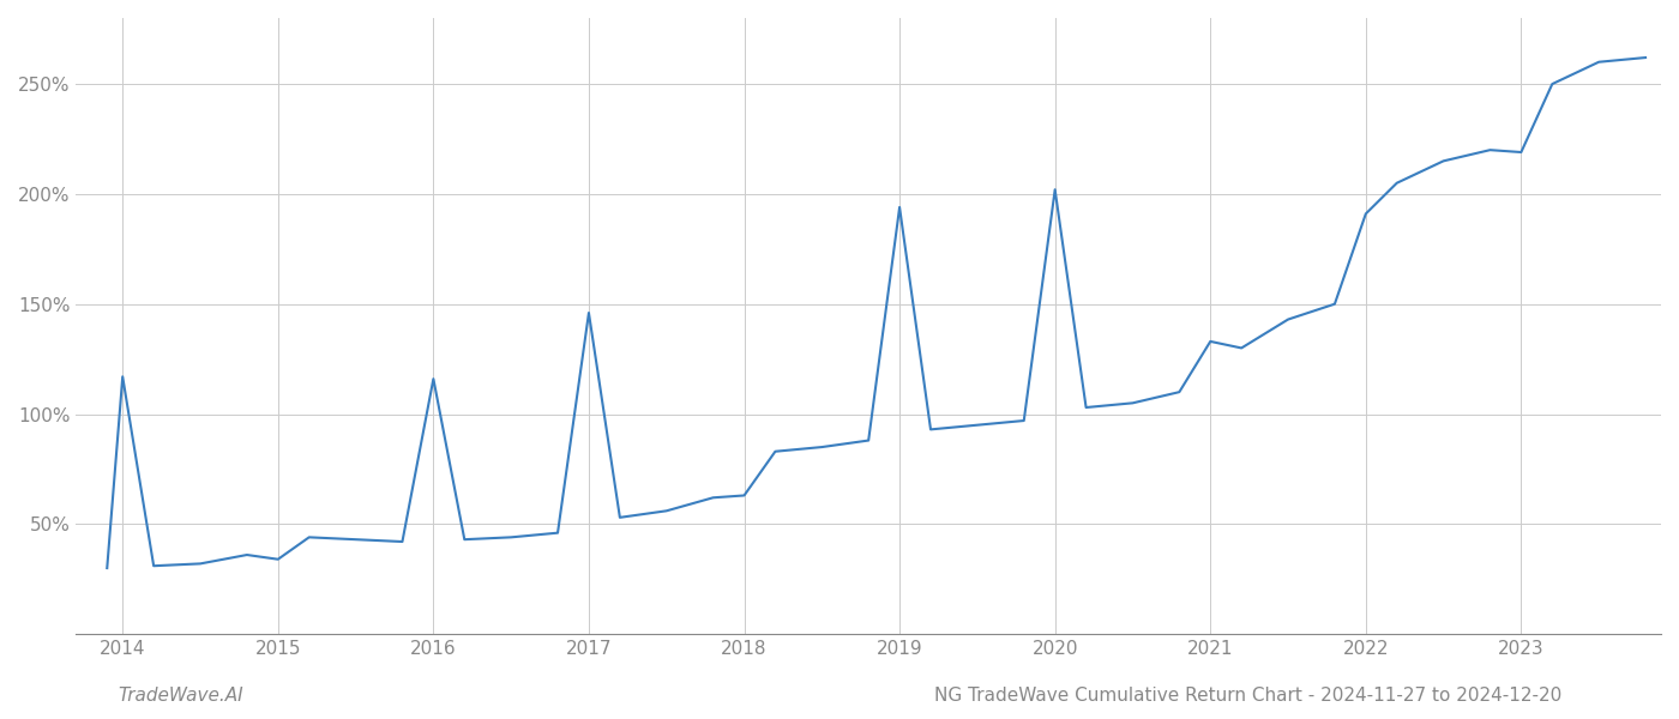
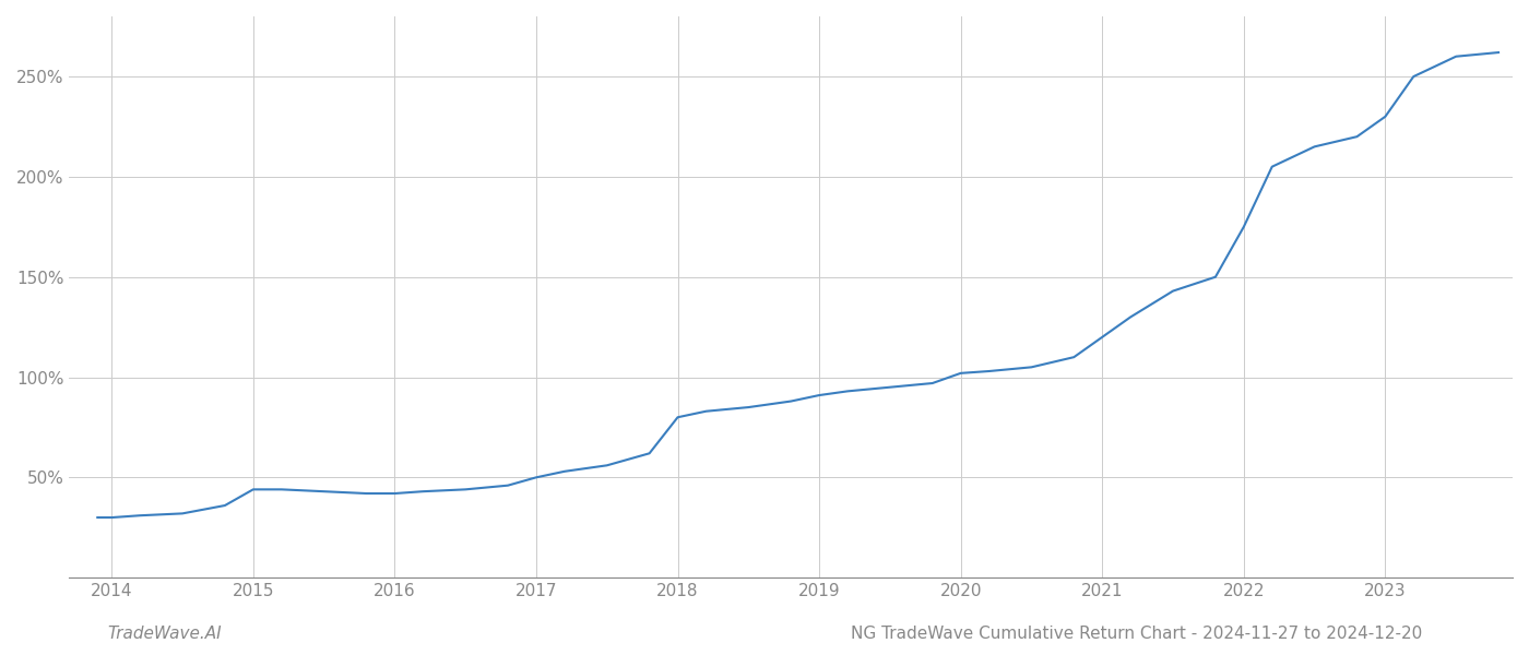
2014: 117% -> 30%
2015: 34% -> 44%
2016: 116% -> 42%
2017: 146% -> 50%
2018: 63% -> 80%
2019: 194% -> 91%
2020: 202% -> 102%
2021: 133% -> 120%
2022: 191% -> 175%
2023: 219% -> 230%
